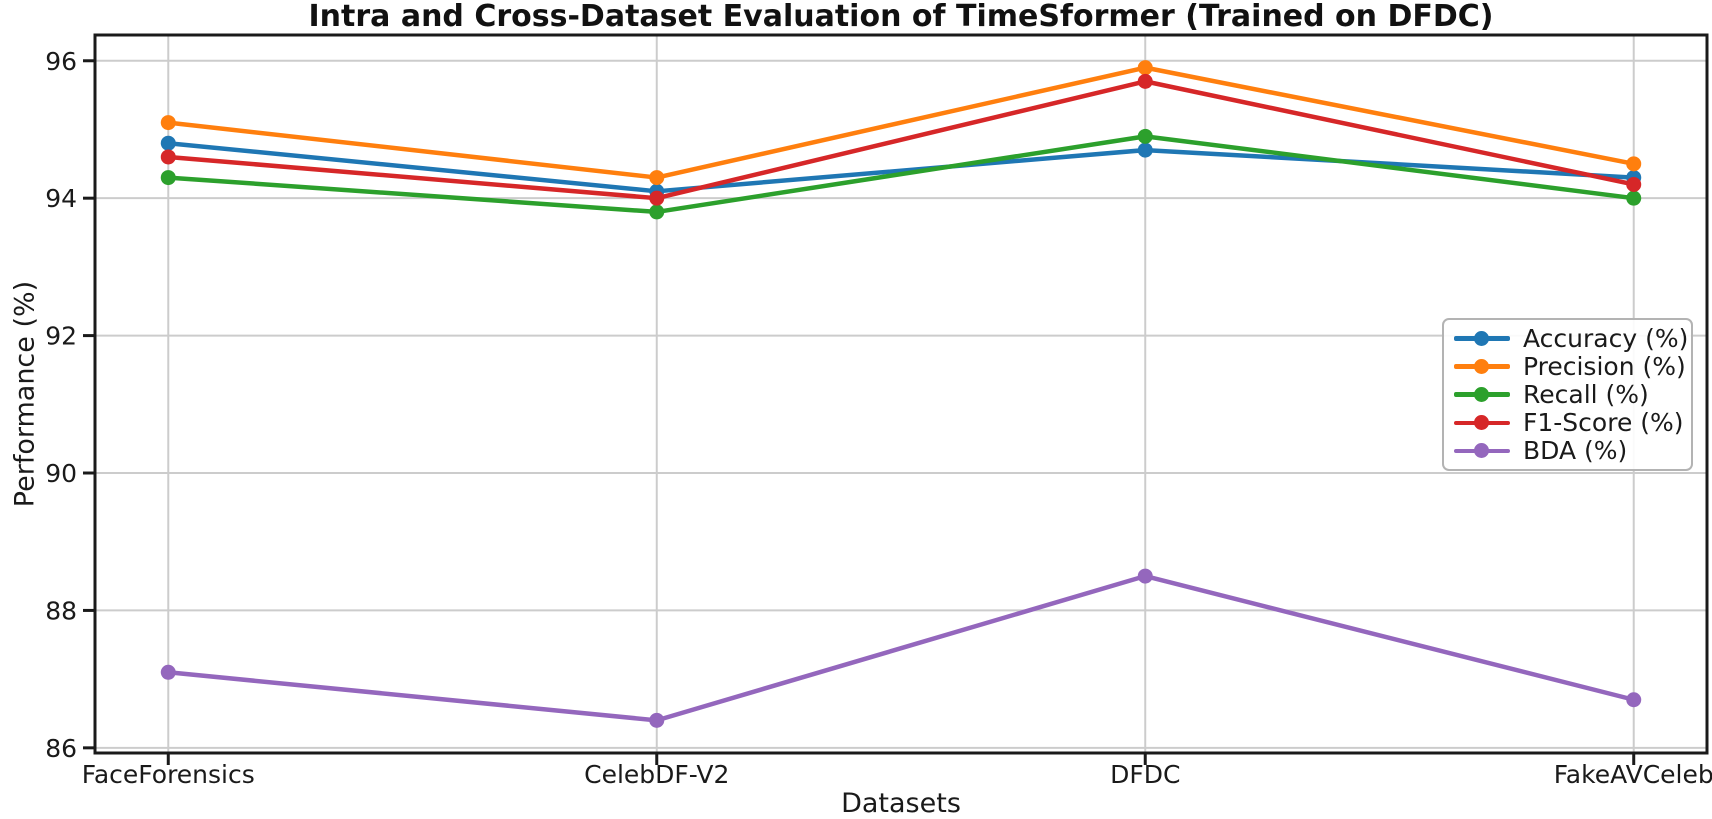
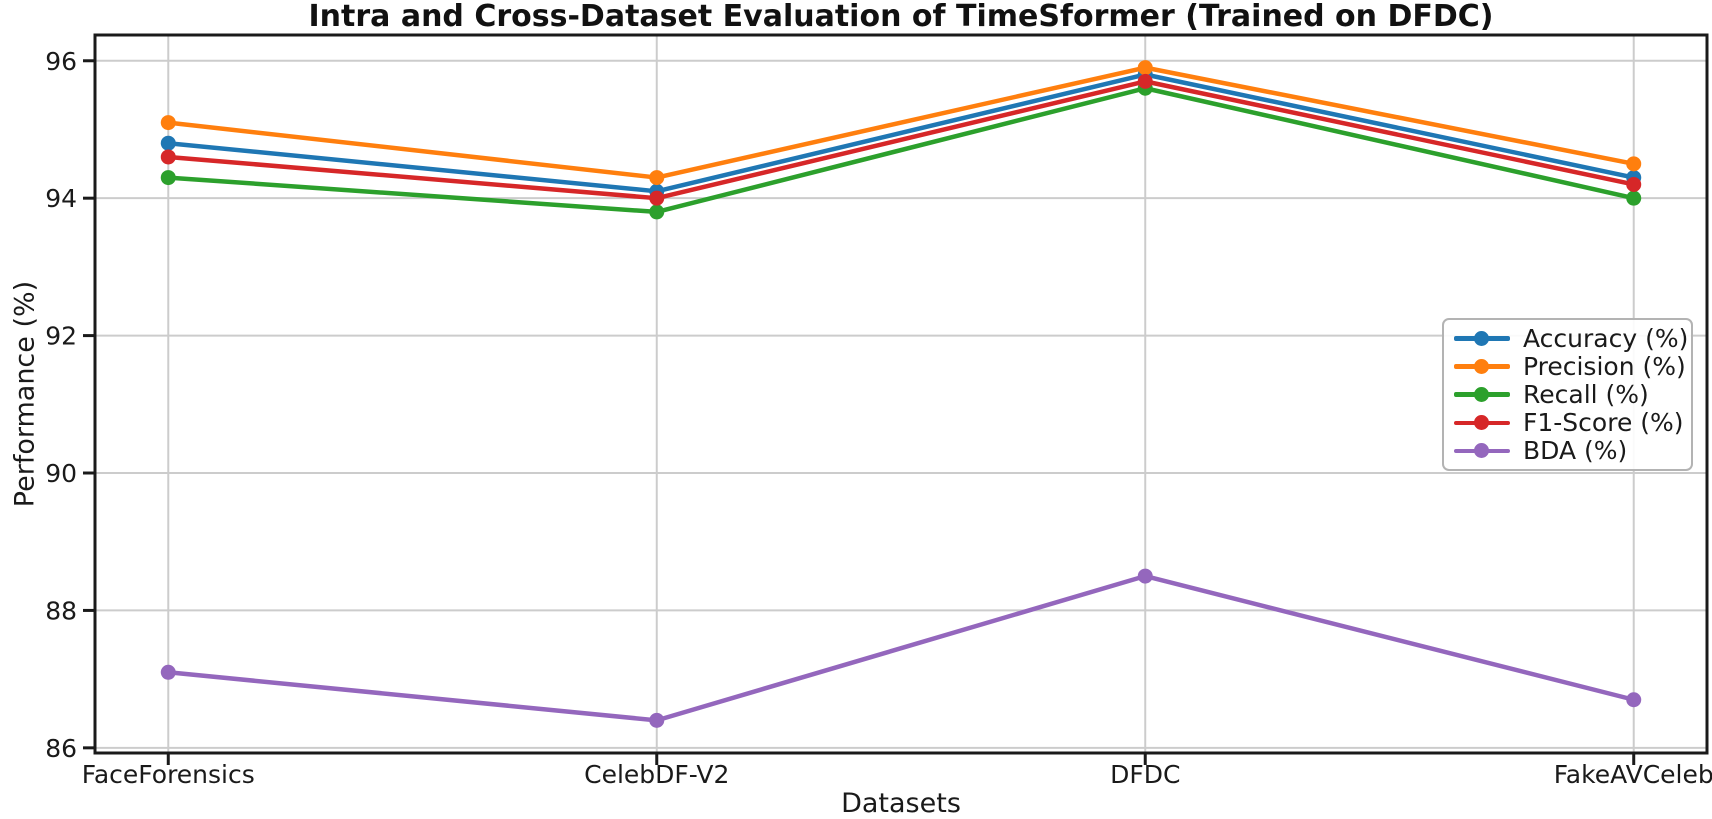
Accuracy (%)/DFDC: 94.7 -> 95.8
Recall (%)/DFDC: 94.9 -> 95.6
